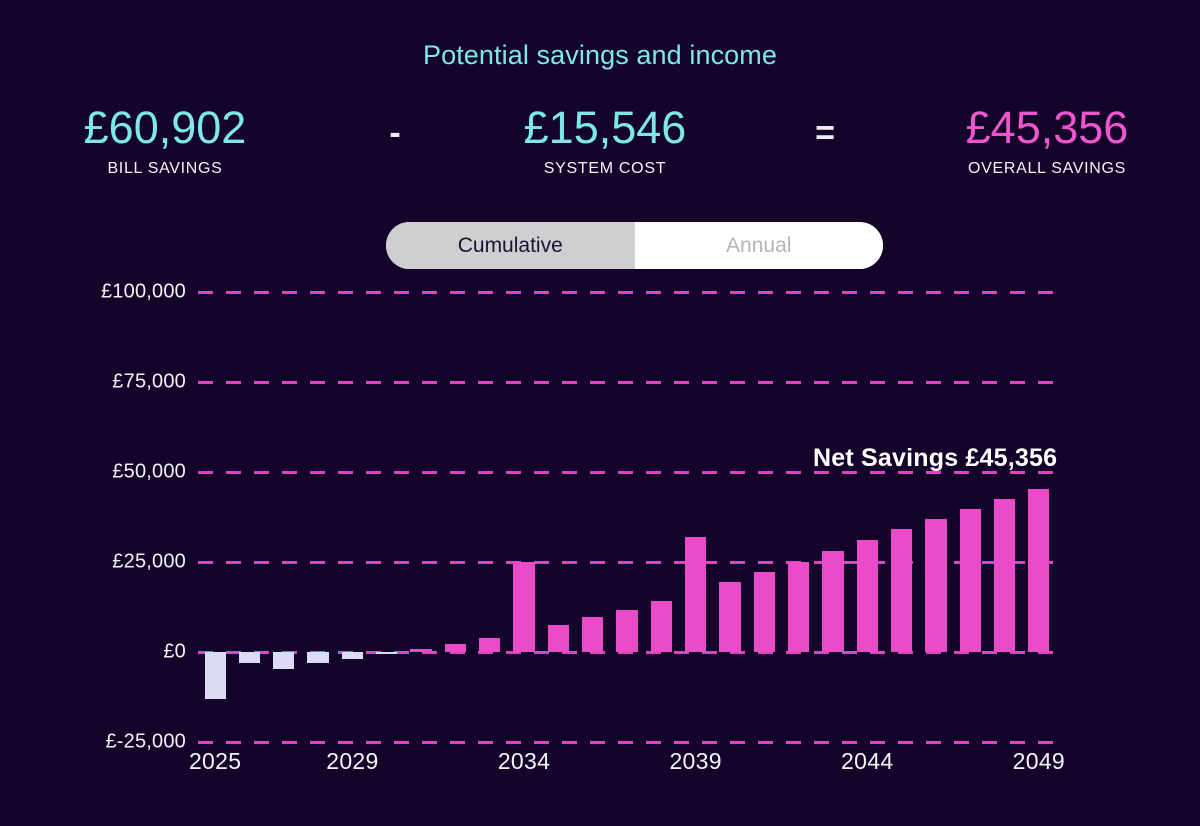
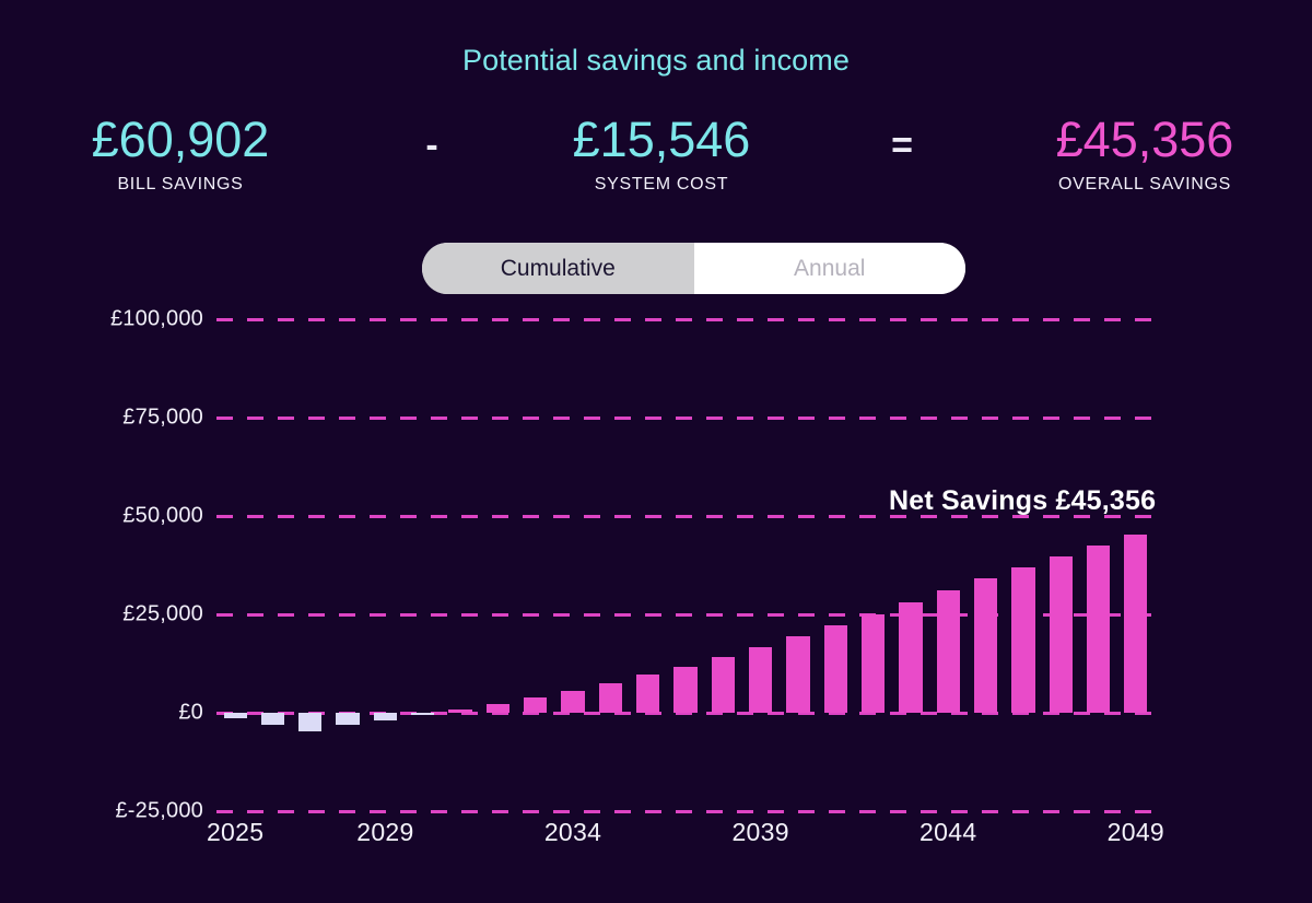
2025: -£13000 -> -£2000
2034: £25000 -> £6000
2039: £32000 -> £17000
